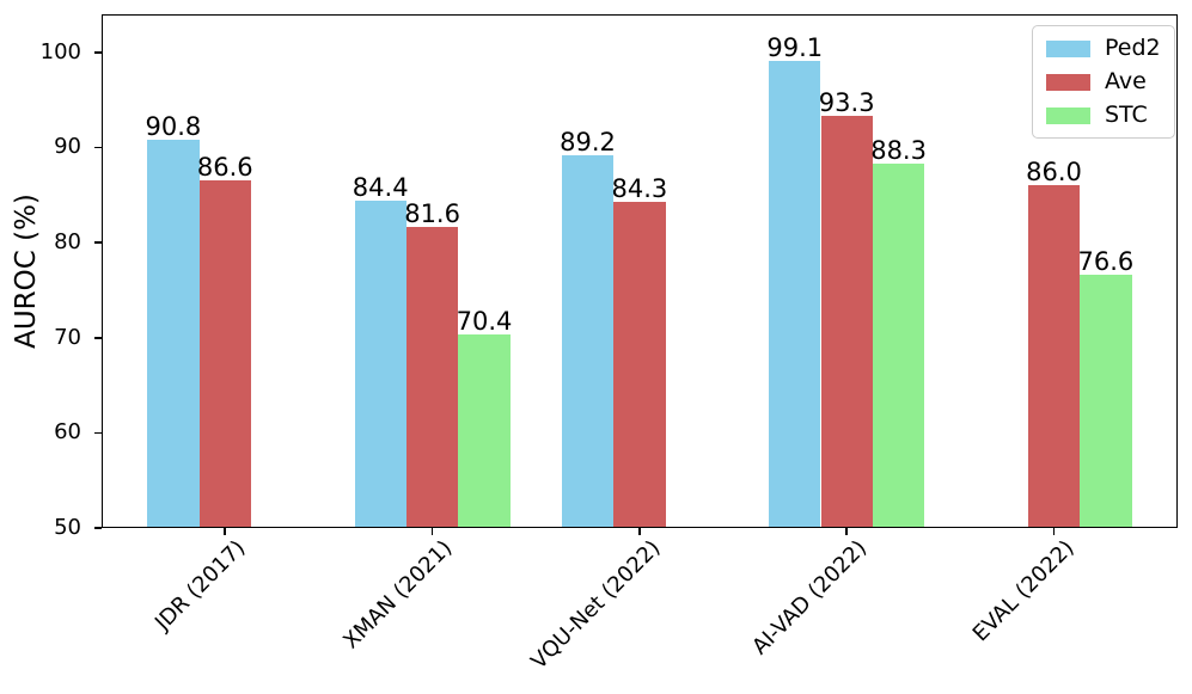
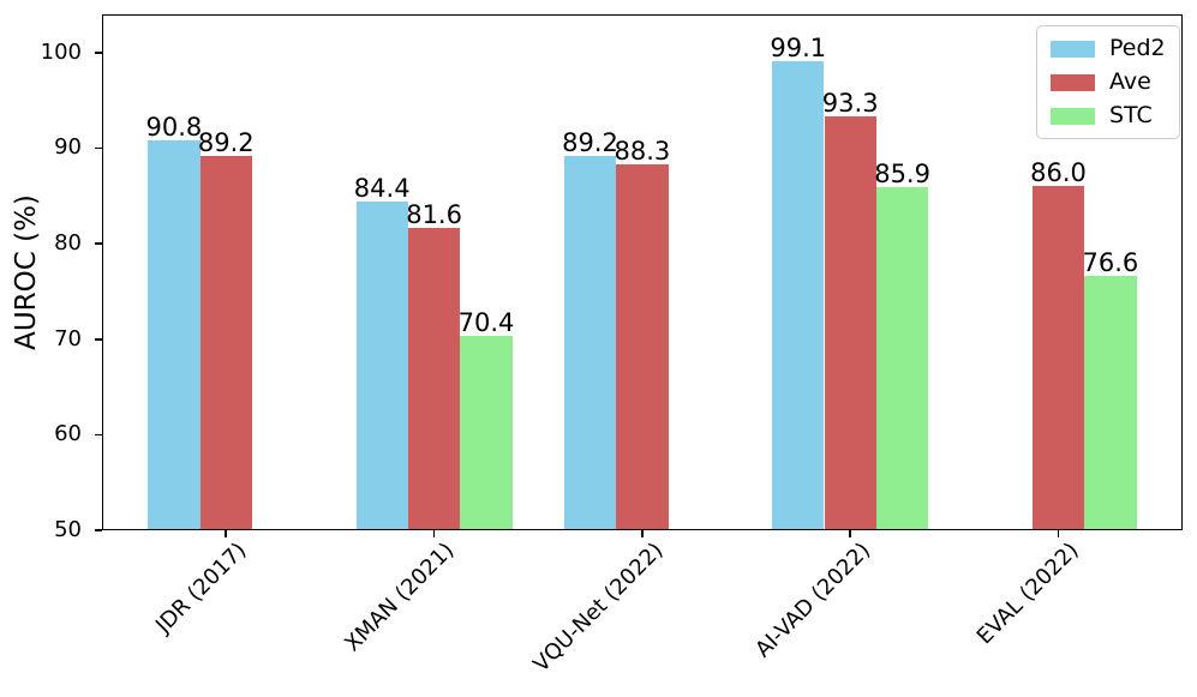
Ave/JDR (2017): 86.6 -> 89.2
Ave/VQU-Net (2022): 84.3 -> 88.3
STC/AI-VAD (2022): 88.3 -> 85.9
